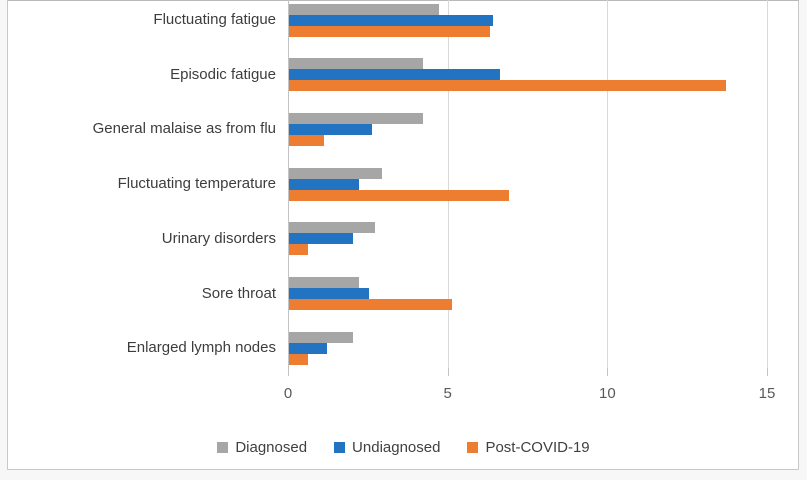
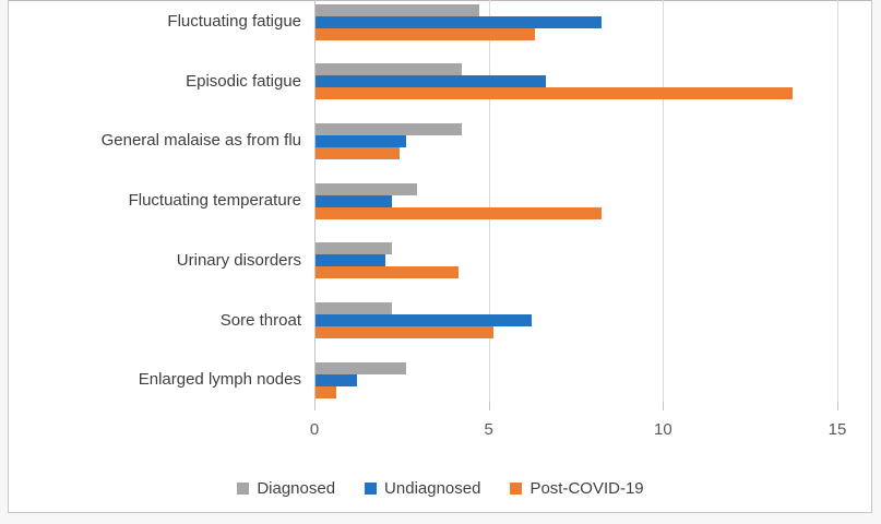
Undiagnosed/Fluctuating fatigue: 6.4 -> 8.2
Post-COVID-19/General malaise as from flu: 1.1 -> 2.4
Post-COVID-19/Fluctuating temperature: 6.9 -> 8.2
Diagnosed/Urinary disorders: 2.7 -> 2.2
Post-COVID-19/Urinary disorders: 0.6 -> 4.1
Undiagnosed/Sore throat: 2.5 -> 6.2
Diagnosed/Enlarged lymph nodes: 2.0 -> 2.6
